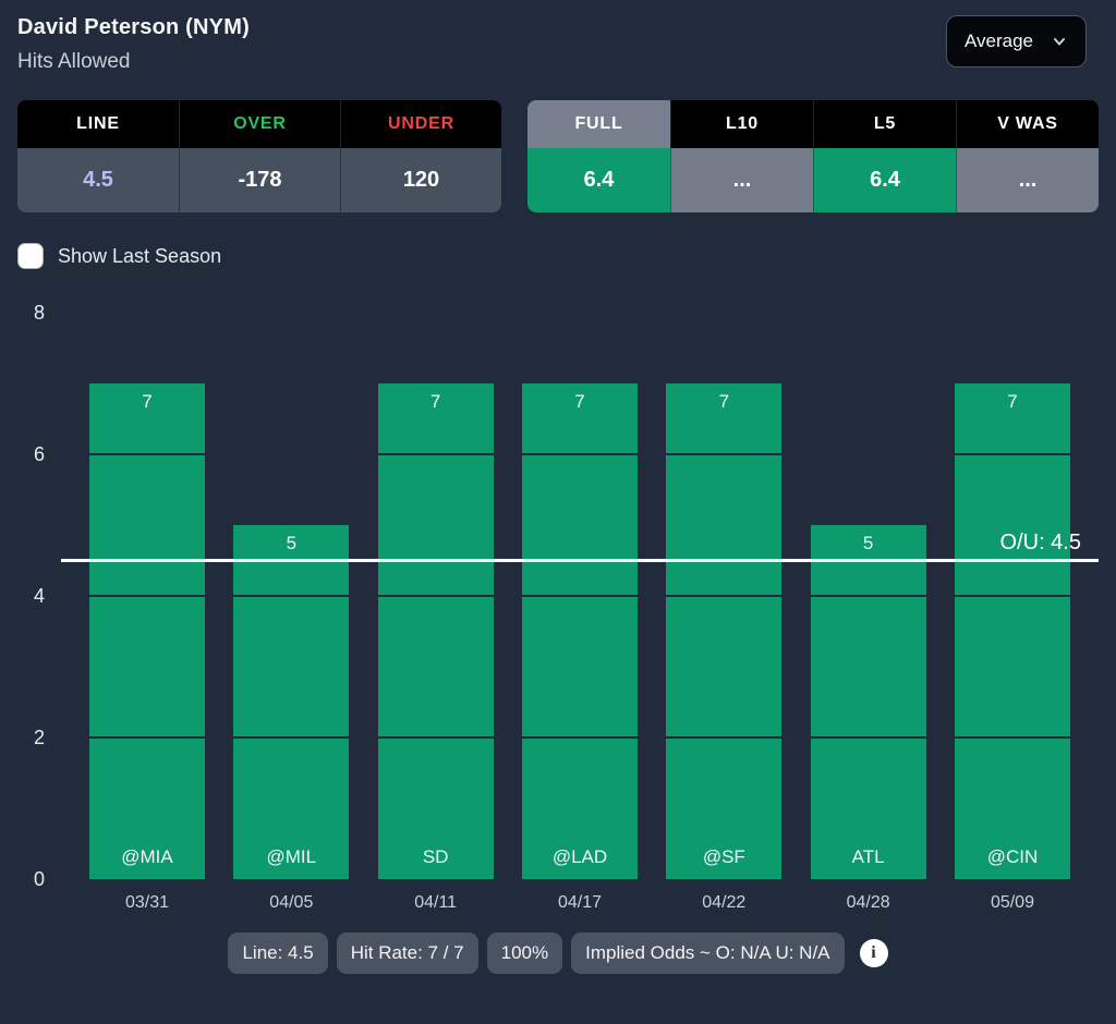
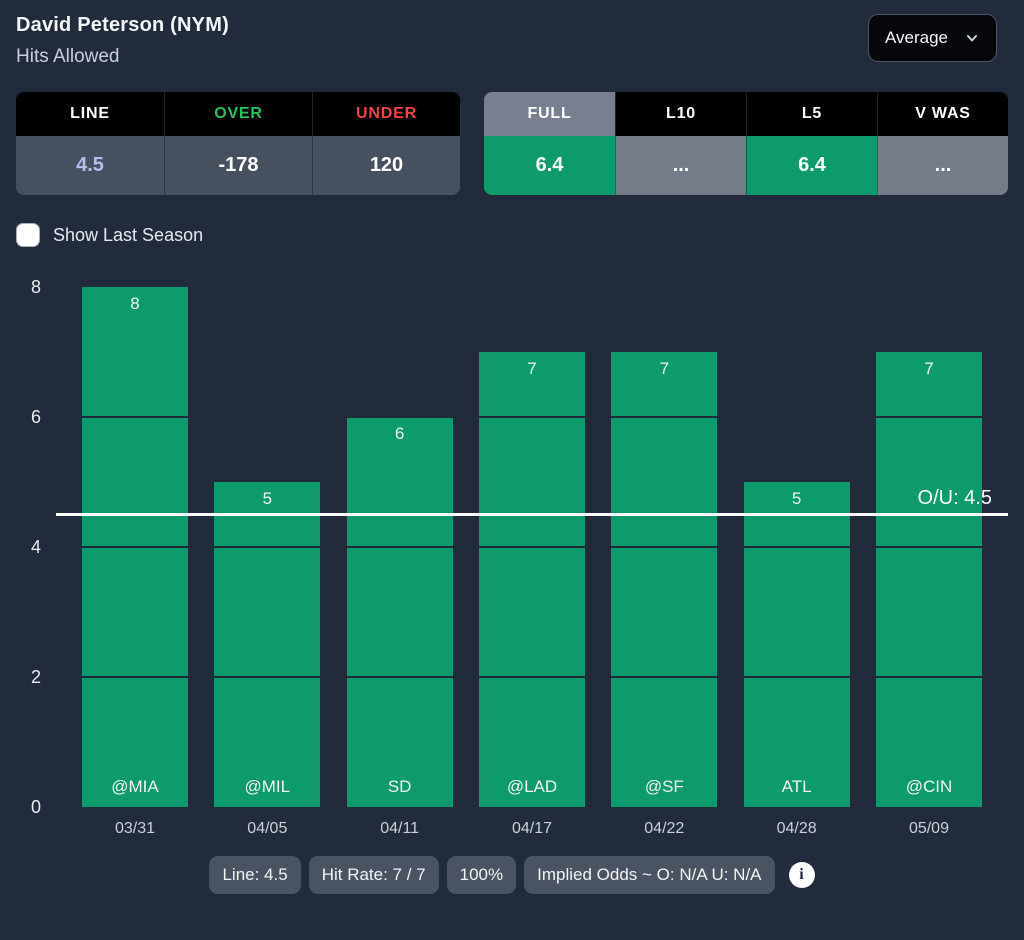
03/31: 7 -> 8
04/11: 7 -> 6
